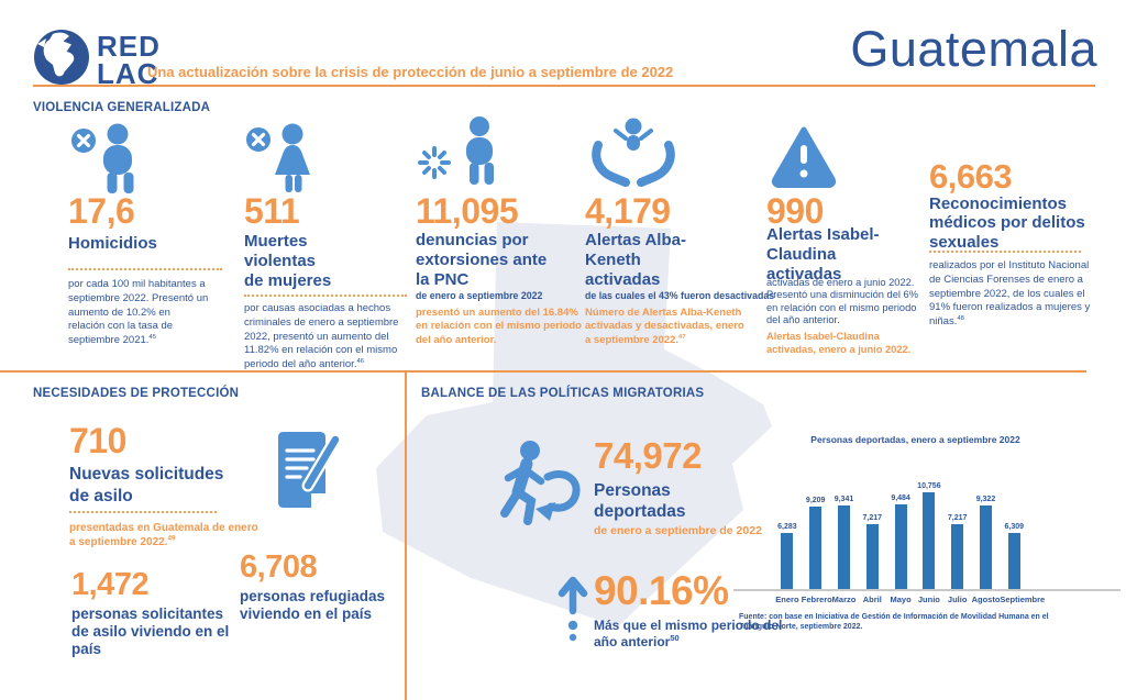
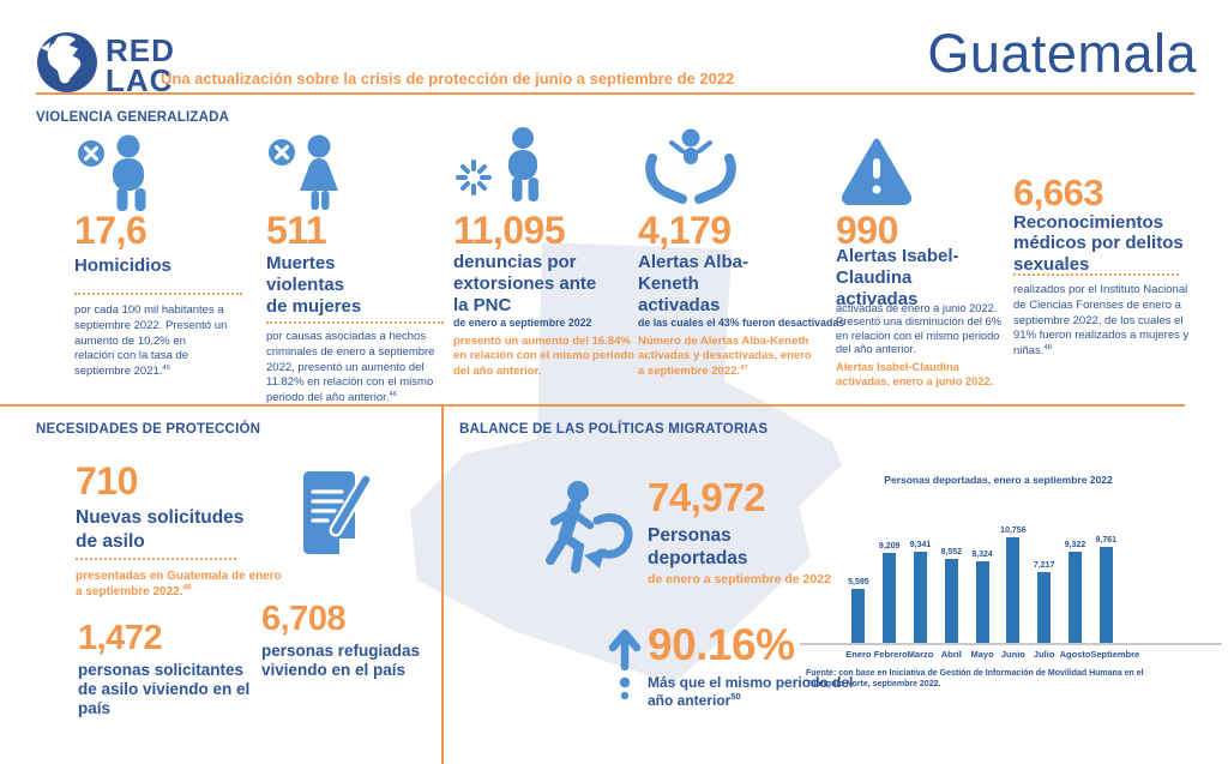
Enero: 6,283 -> 5,595
Abril: 7,217 -> 8,552
Mayo: 9,484 -> 8,324
Septiembre: 6,309 -> 9,761
